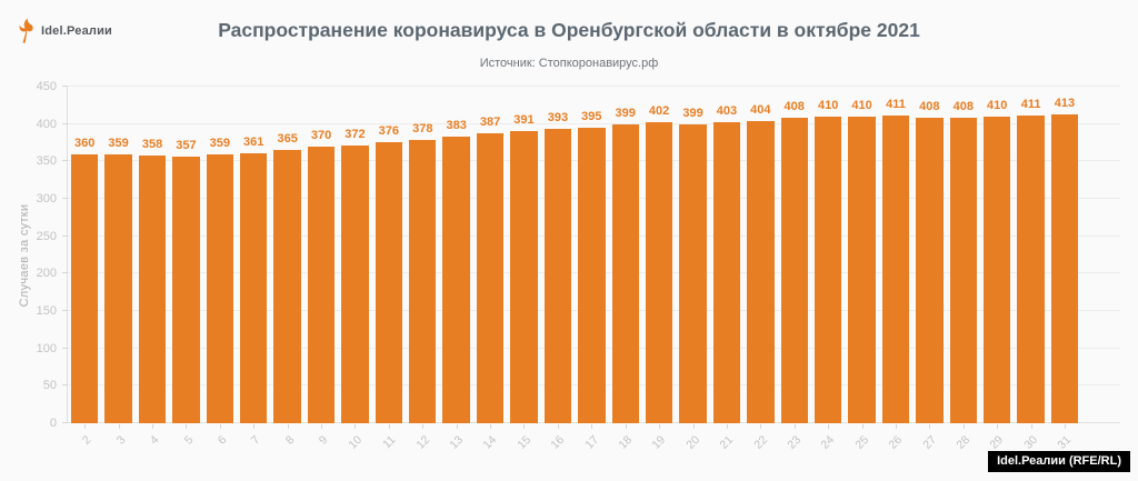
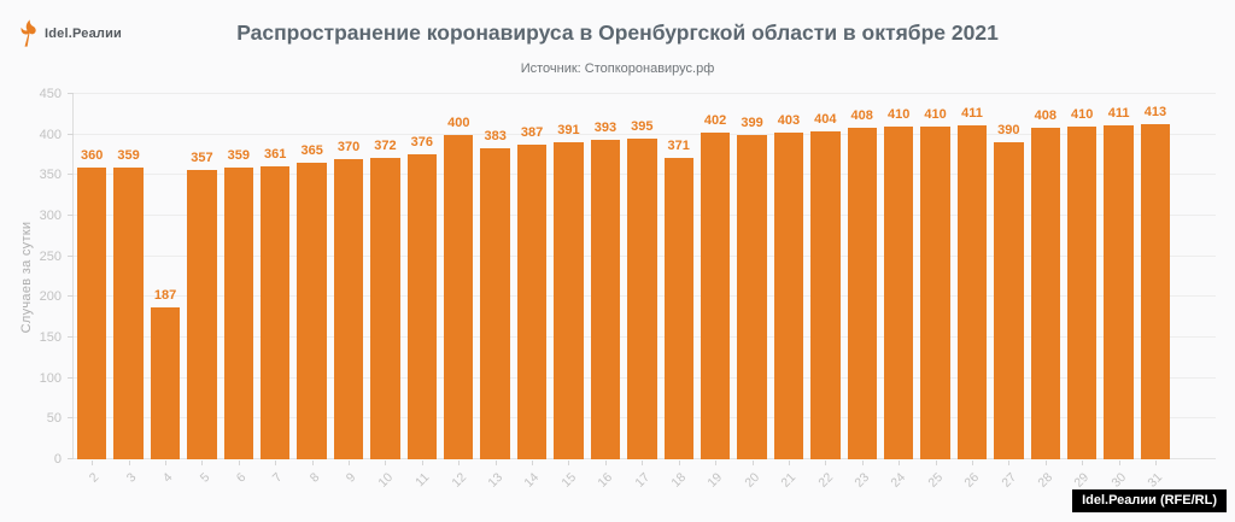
4: 358 -> 187
12: 378 -> 400
18: 399 -> 371
27: 408 -> 390
